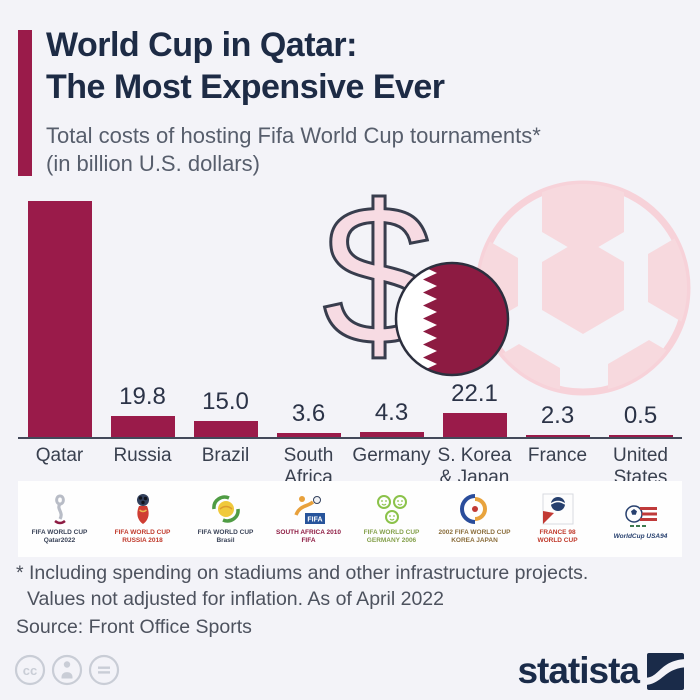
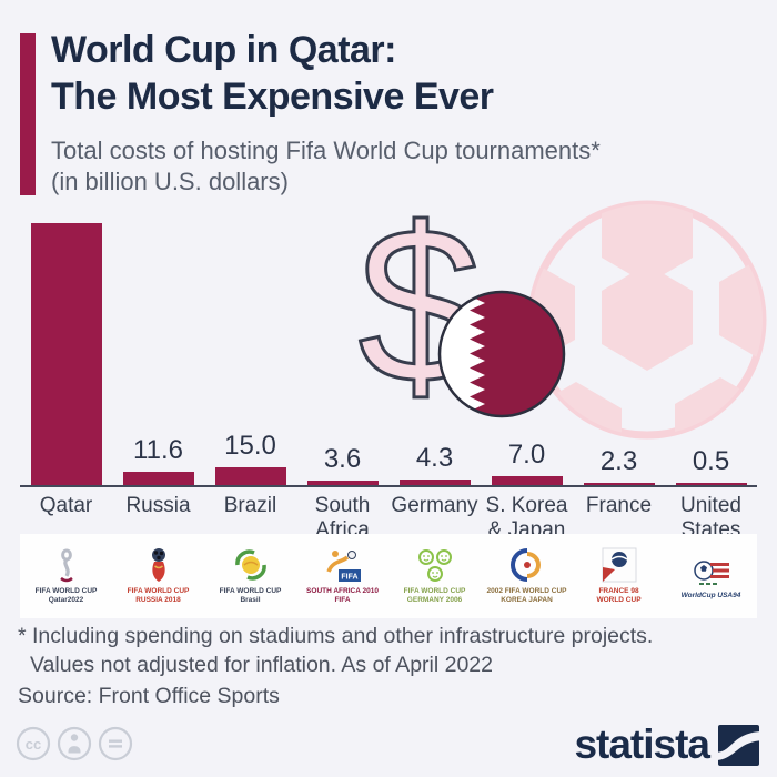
Russia: 19.8 -> 11.6
S. Korea & Japan: 22.1 -> 7.0
